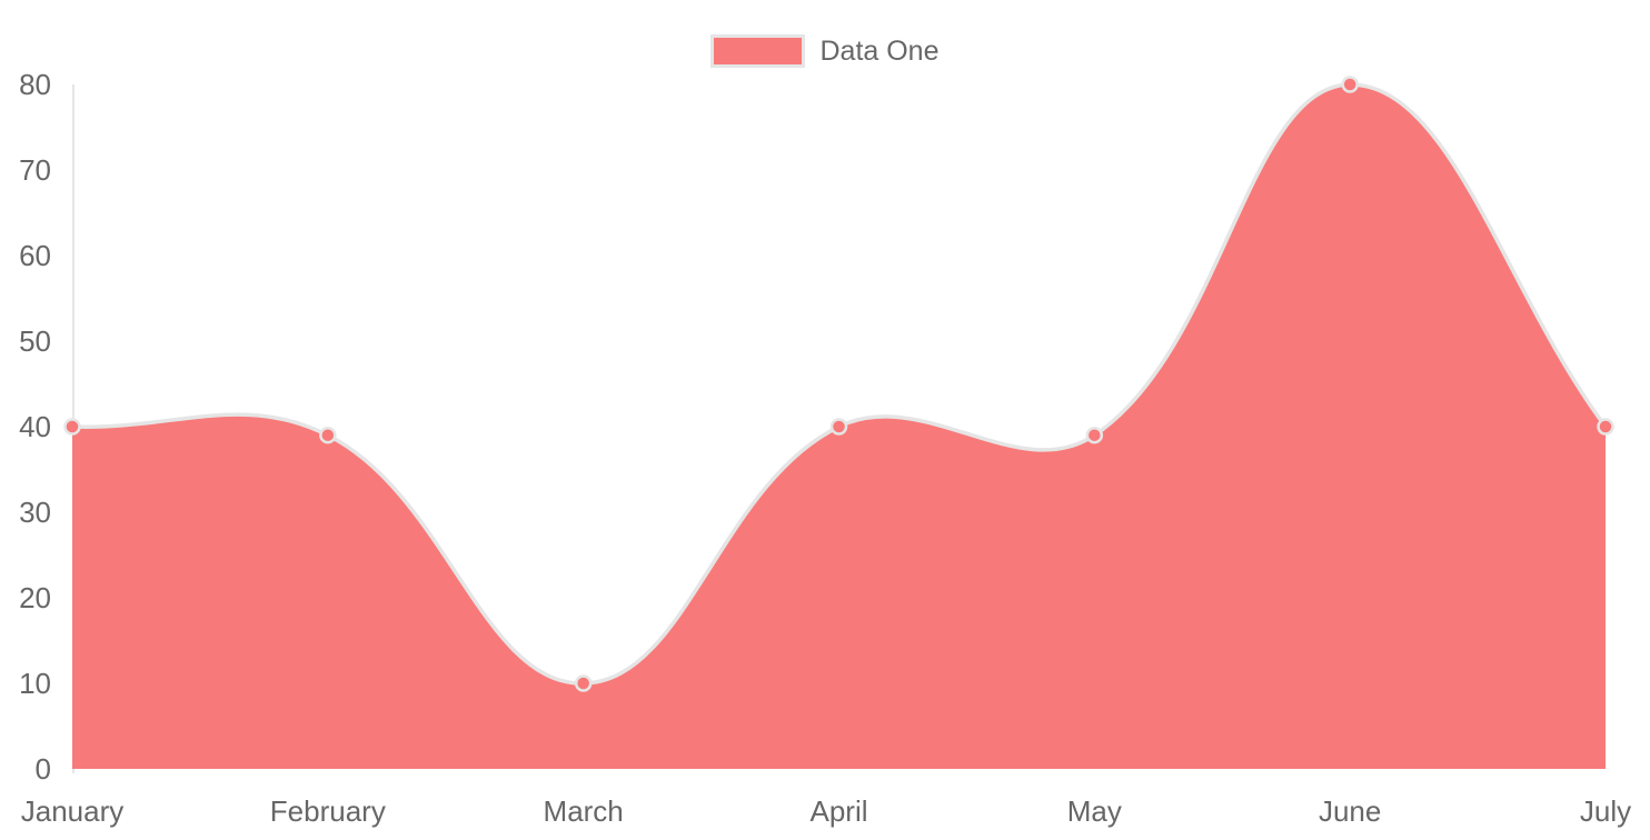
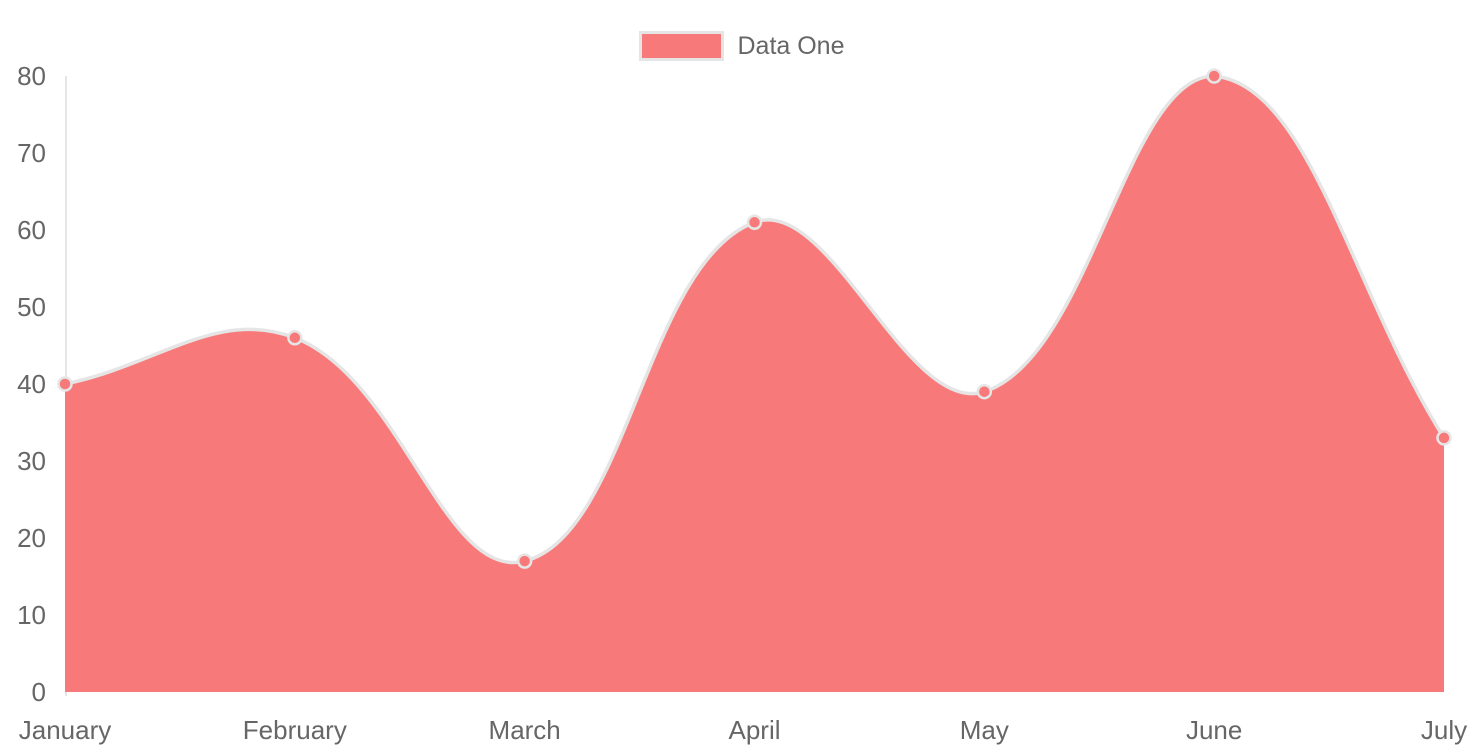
February: 39 -> 46
March: 10 -> 17
April: 40 -> 61
July: 40 -> 33
